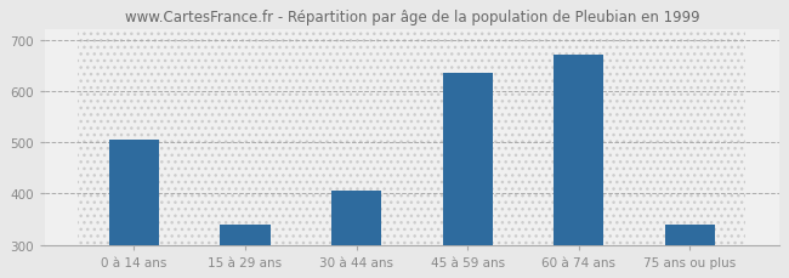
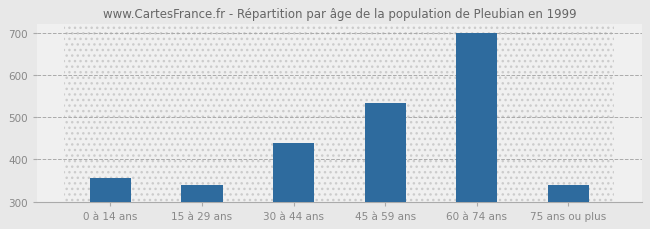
0 à 14 ans: 505 -> 355
30 à 44 ans: 405 -> 440
45 à 59 ans: 635 -> 533
60 à 74 ans: 670 -> 700
